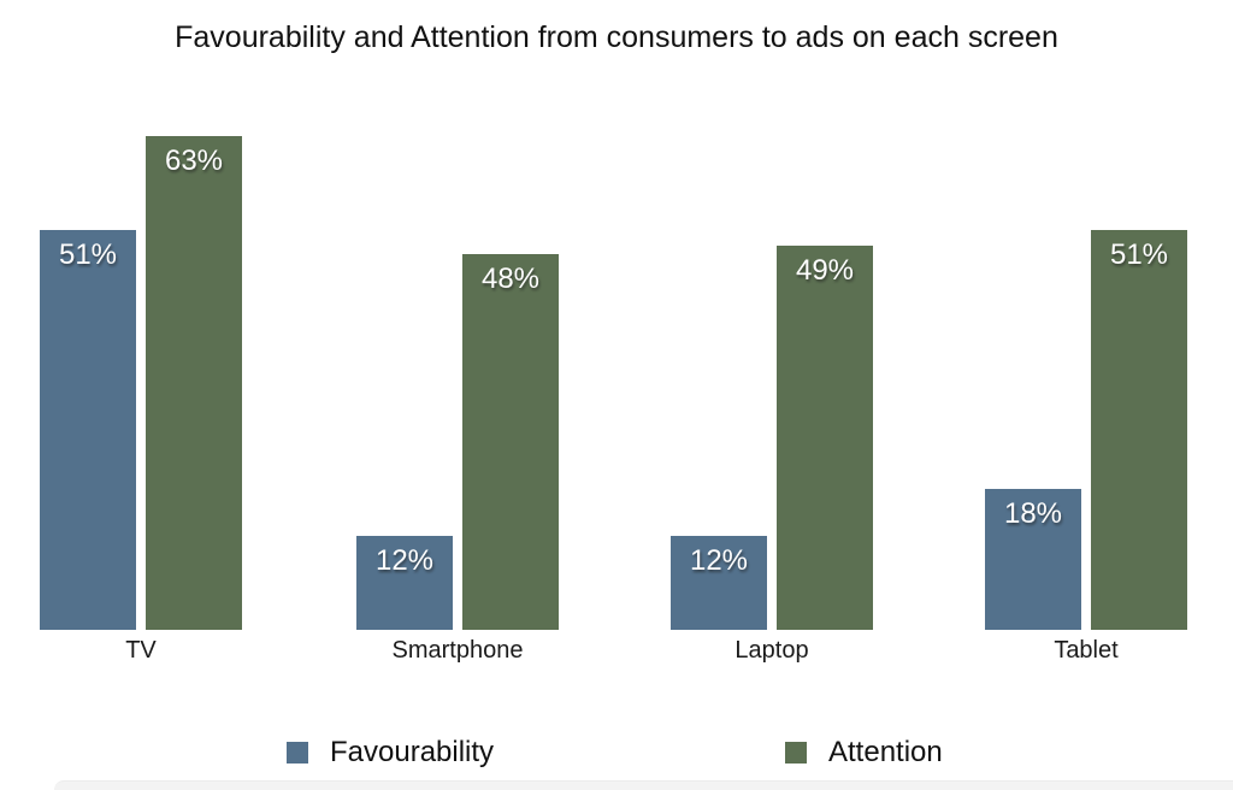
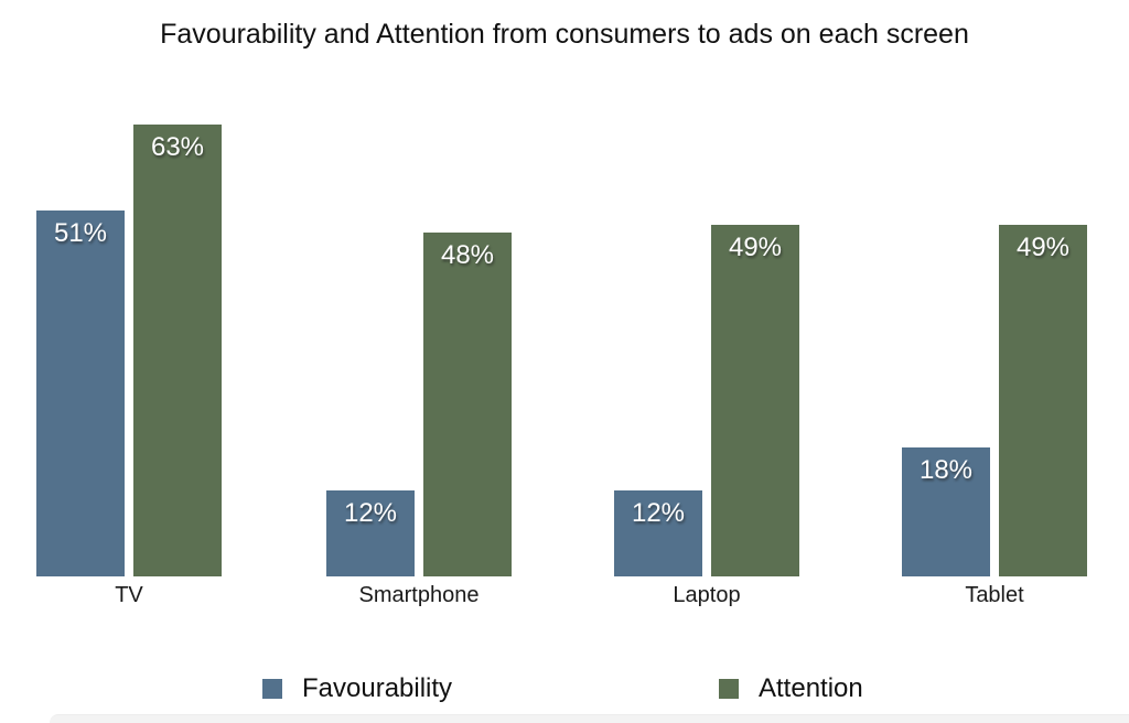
Attention/Tablet: 51% -> 49%
